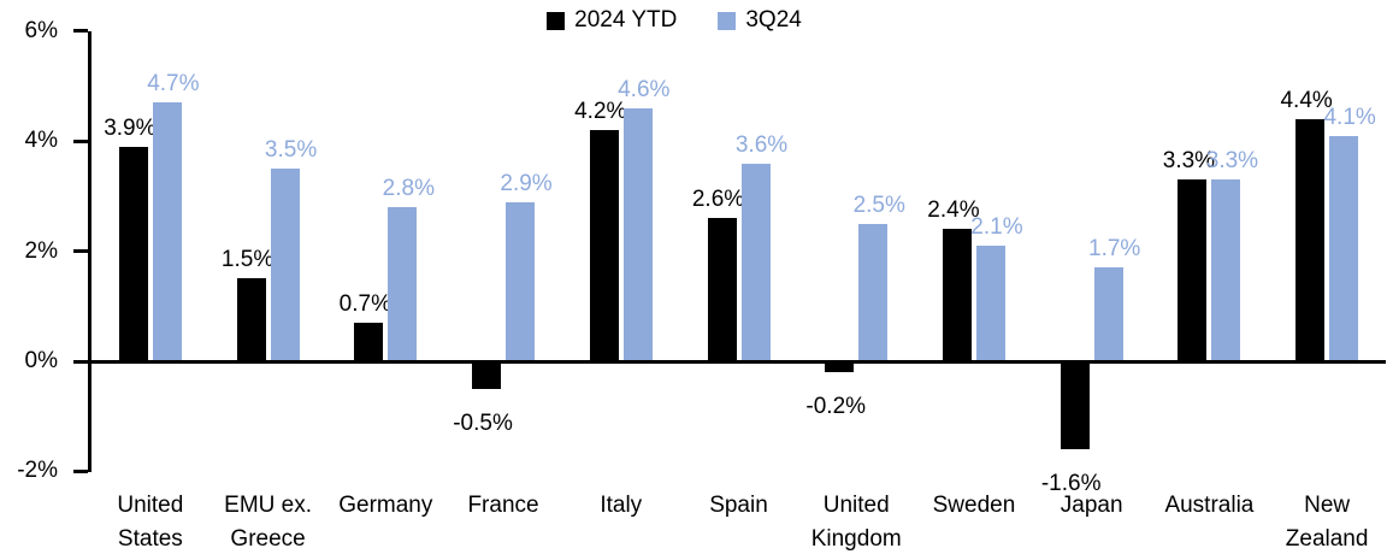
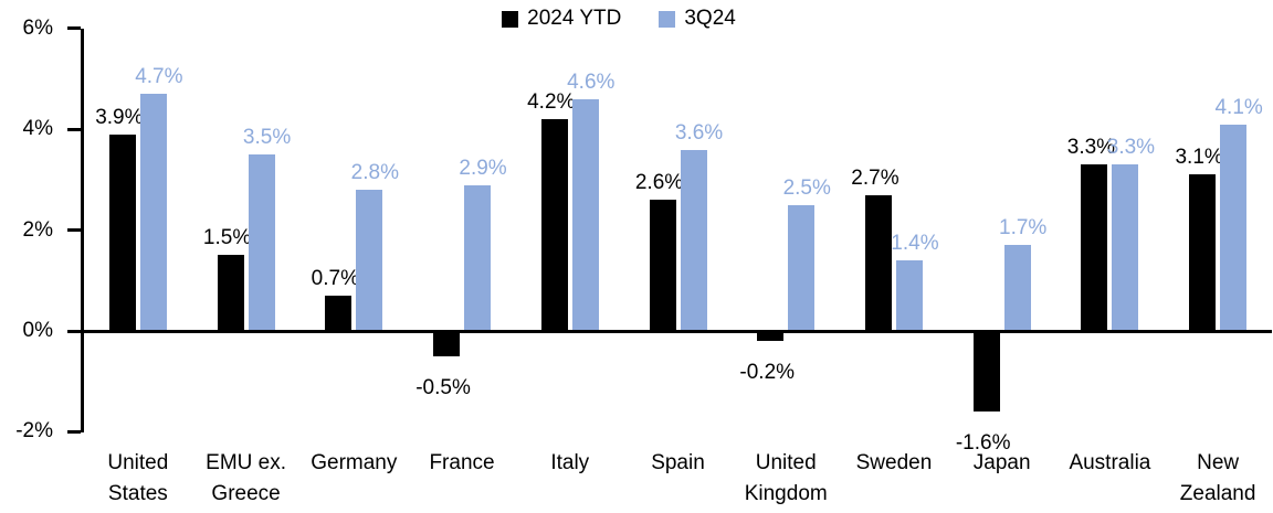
2024 YTD/Sweden: 2.4% -> 2.7%
3Q24/Sweden: 2.1% -> 1.4%
2024 YTD/New Zealand: 4.4% -> 3.1%
